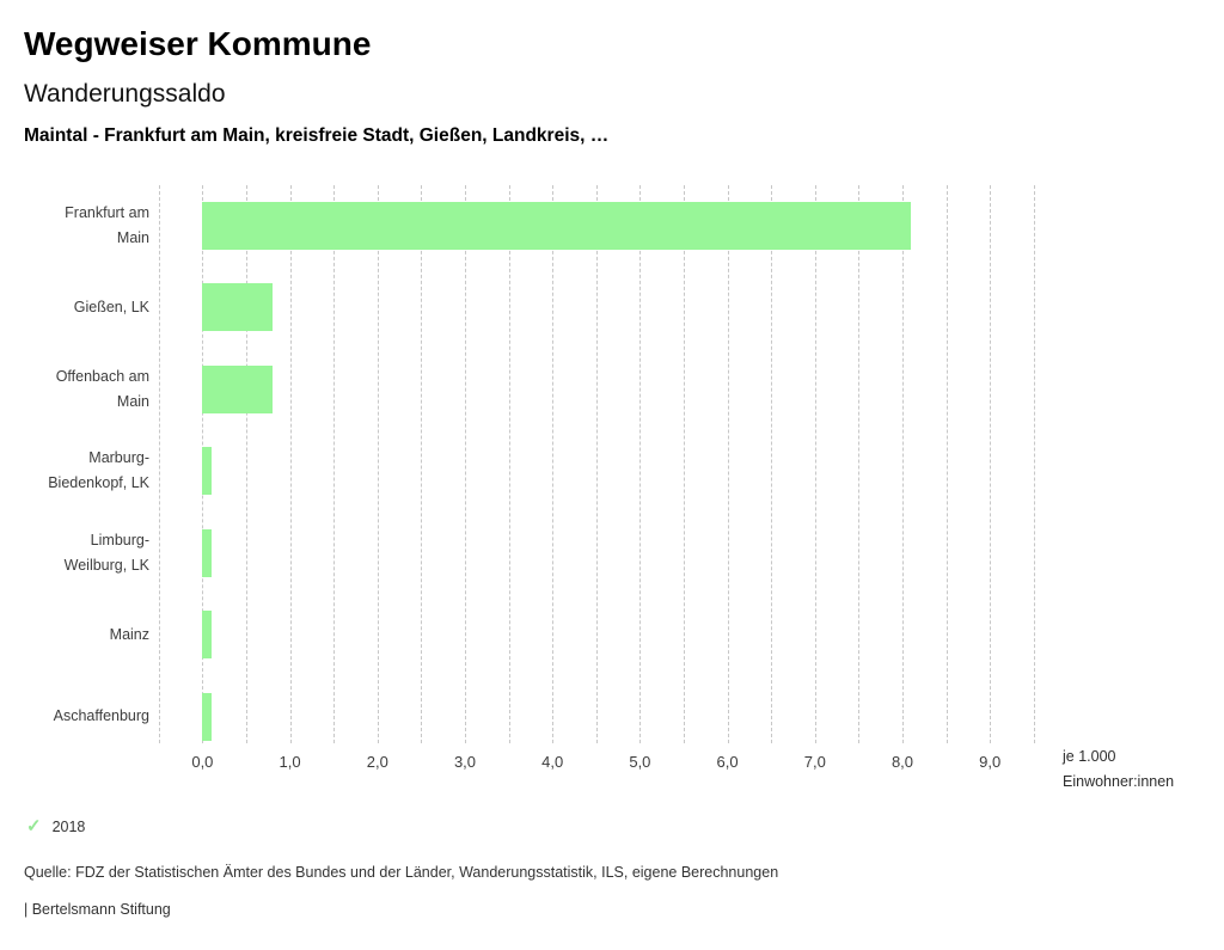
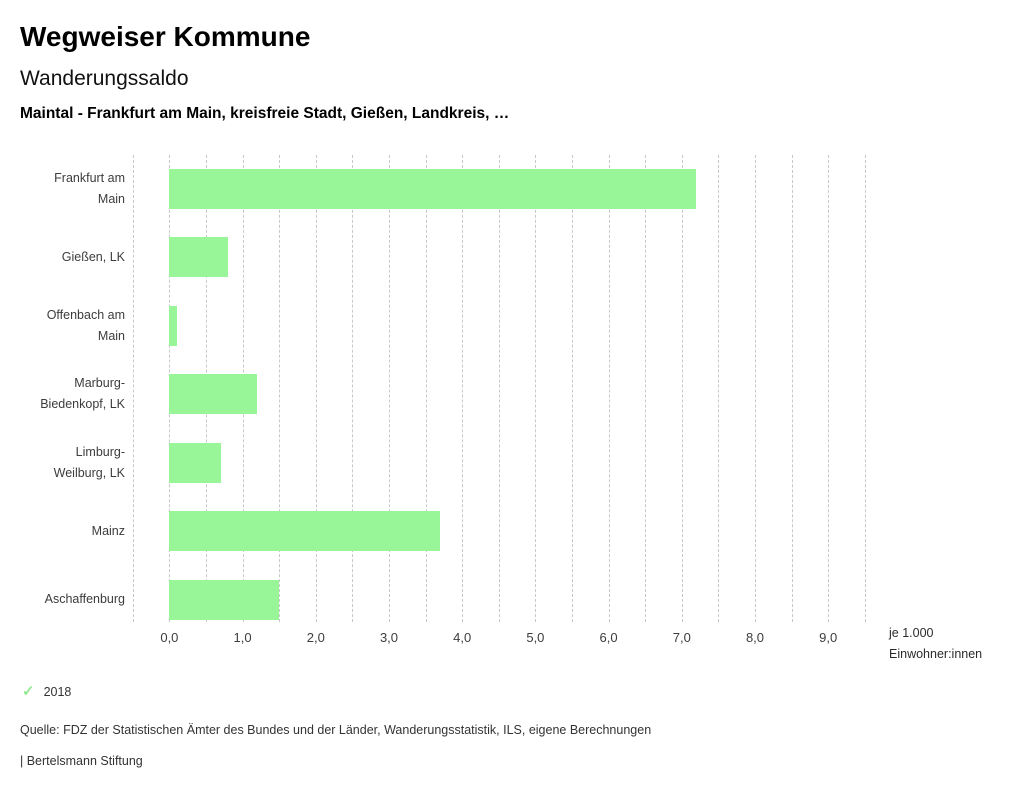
Frankfurt am Main: 8,1 -> 7,2
Offenbach am Main: 0,8 -> 0,1
Marburg-Biedenkopf, LK: 0,1 -> 1,2
Limburg-Weilburg, LK: 0,1 -> 0,7
Mainz: 0,1 -> 3,7
Aschaffenburg: 0,1 -> 1,5
